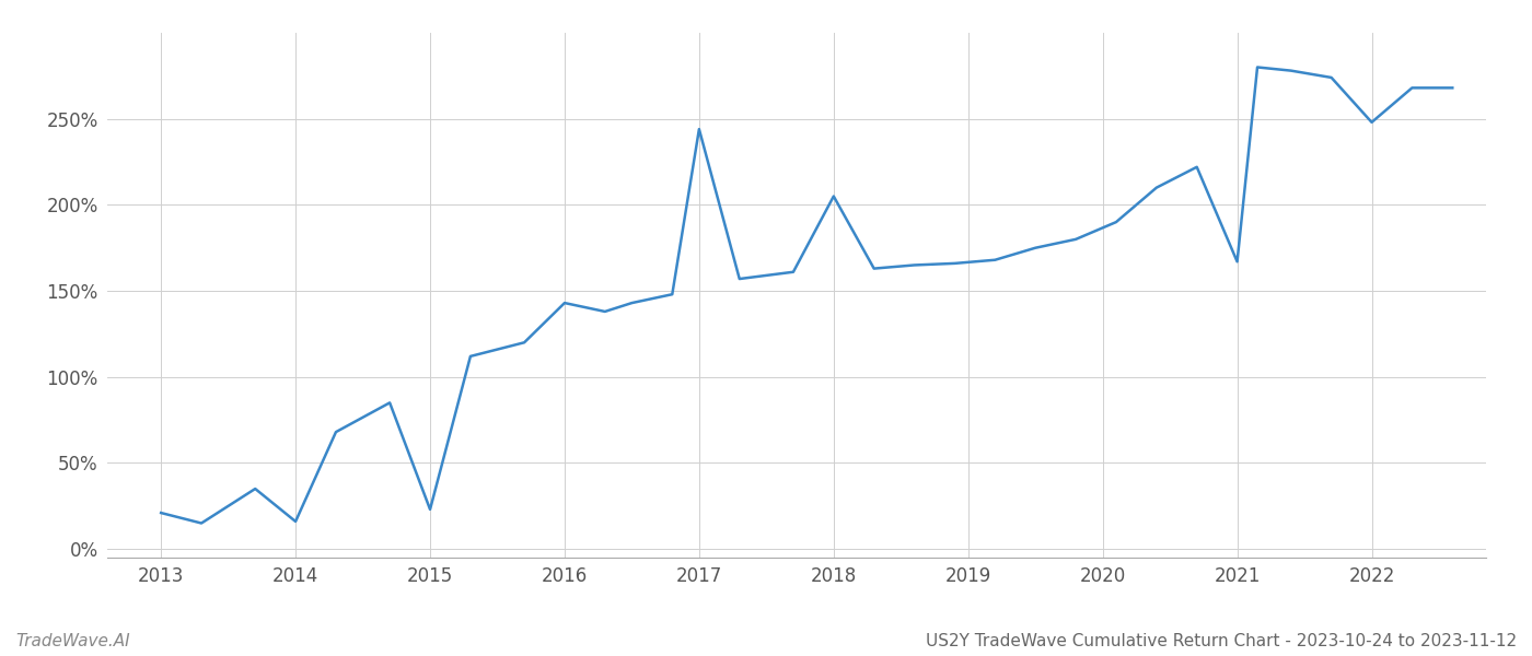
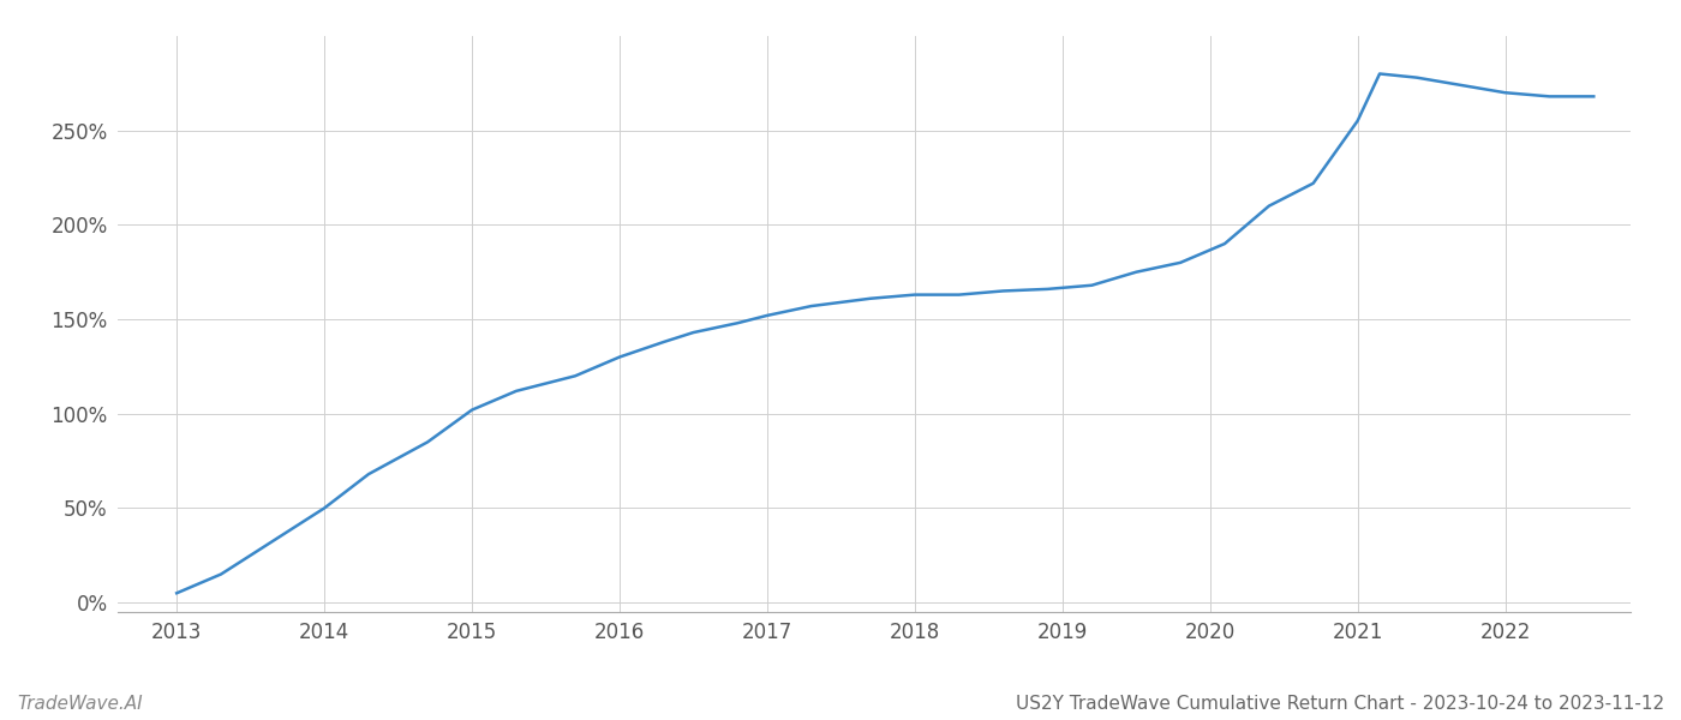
2013: 21% -> 5%
2014: 16% -> 50%
2015: 23% -> 102%
2016: 143% -> 130%
2017: 244% -> 152%
2018: 205% -> 163%
2021: 167% -> 255%
2022: 248% -> 270%
